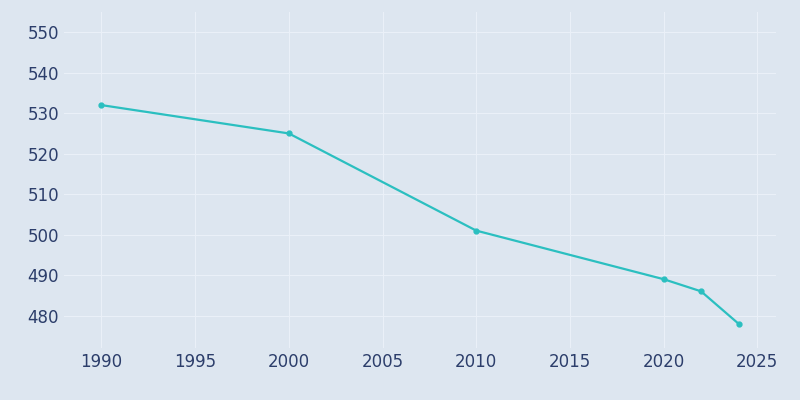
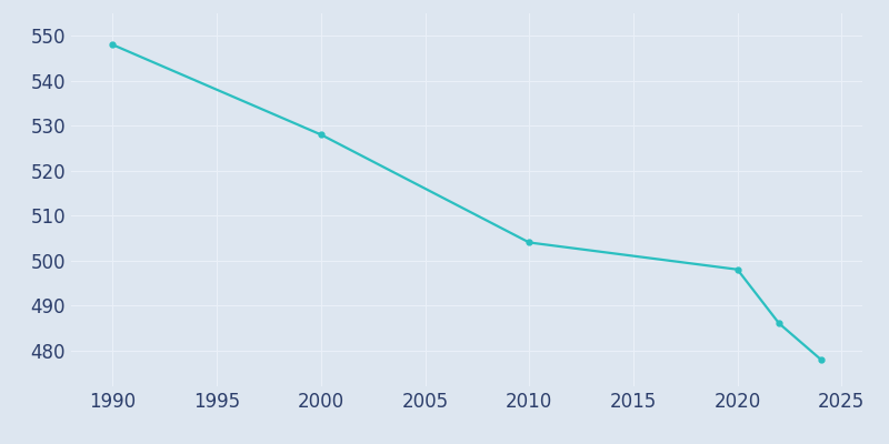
1990: 532 -> 548
2000: 525 -> 528
2010: 501 -> 504
2020: 489 -> 498
